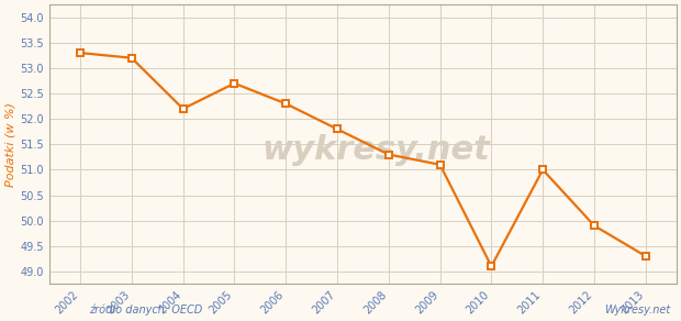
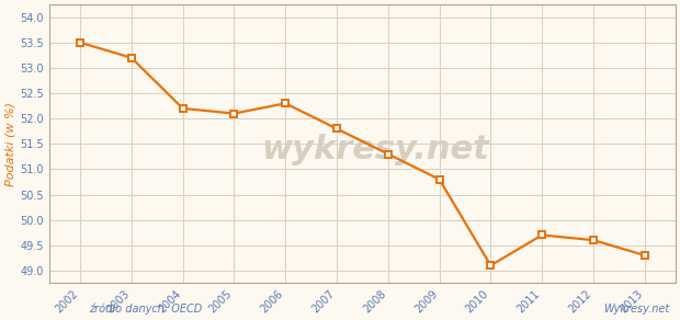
2002: 53.3 -> 53.5
2005: 52.7 -> 52.1
2009: 51.1 -> 50.8
2011: 51.0 -> 49.7
2012: 49.9 -> 49.6
